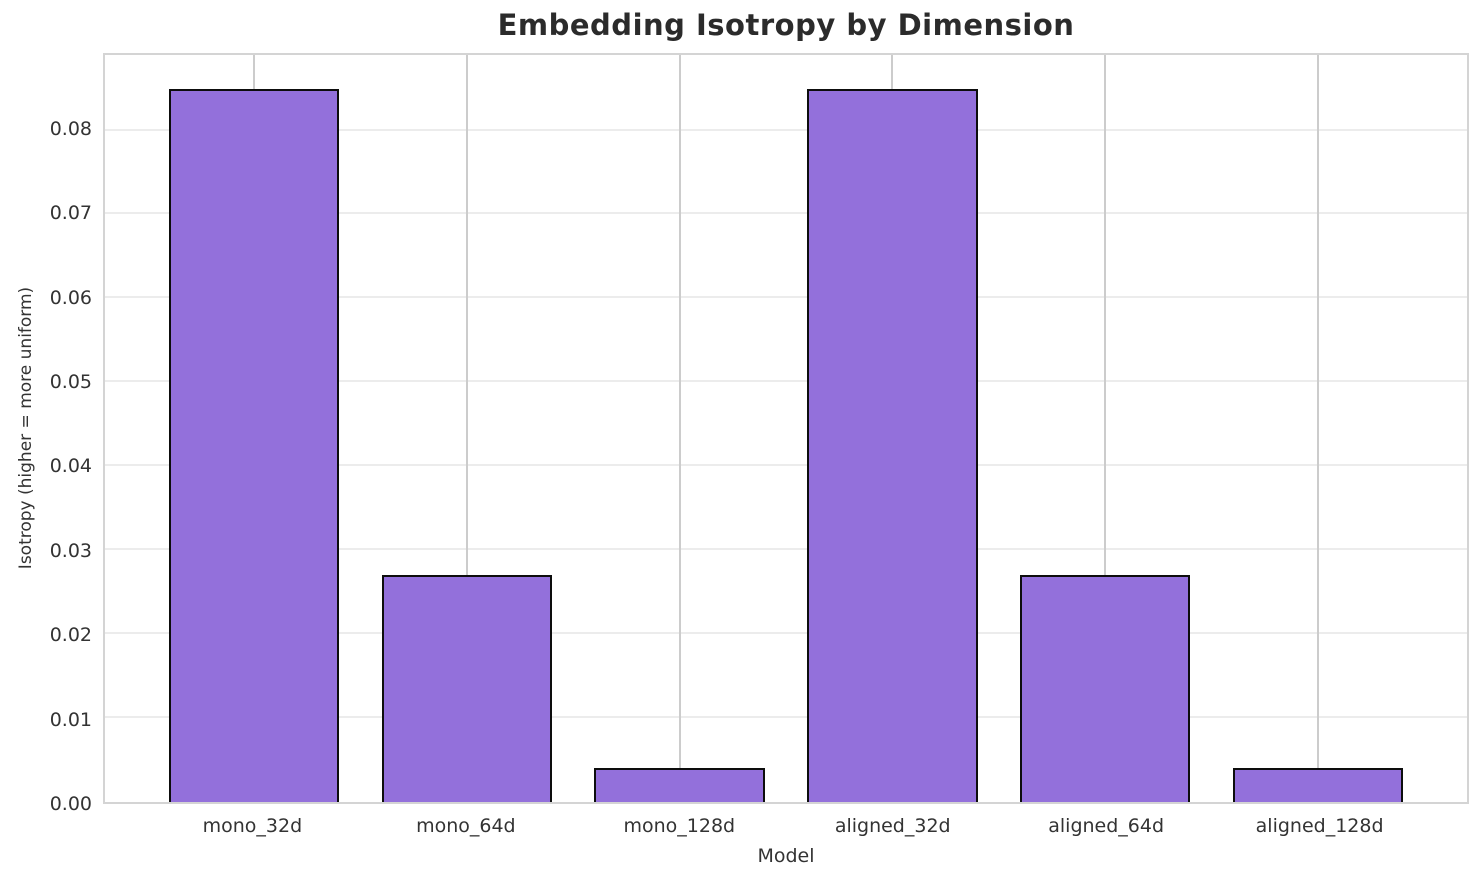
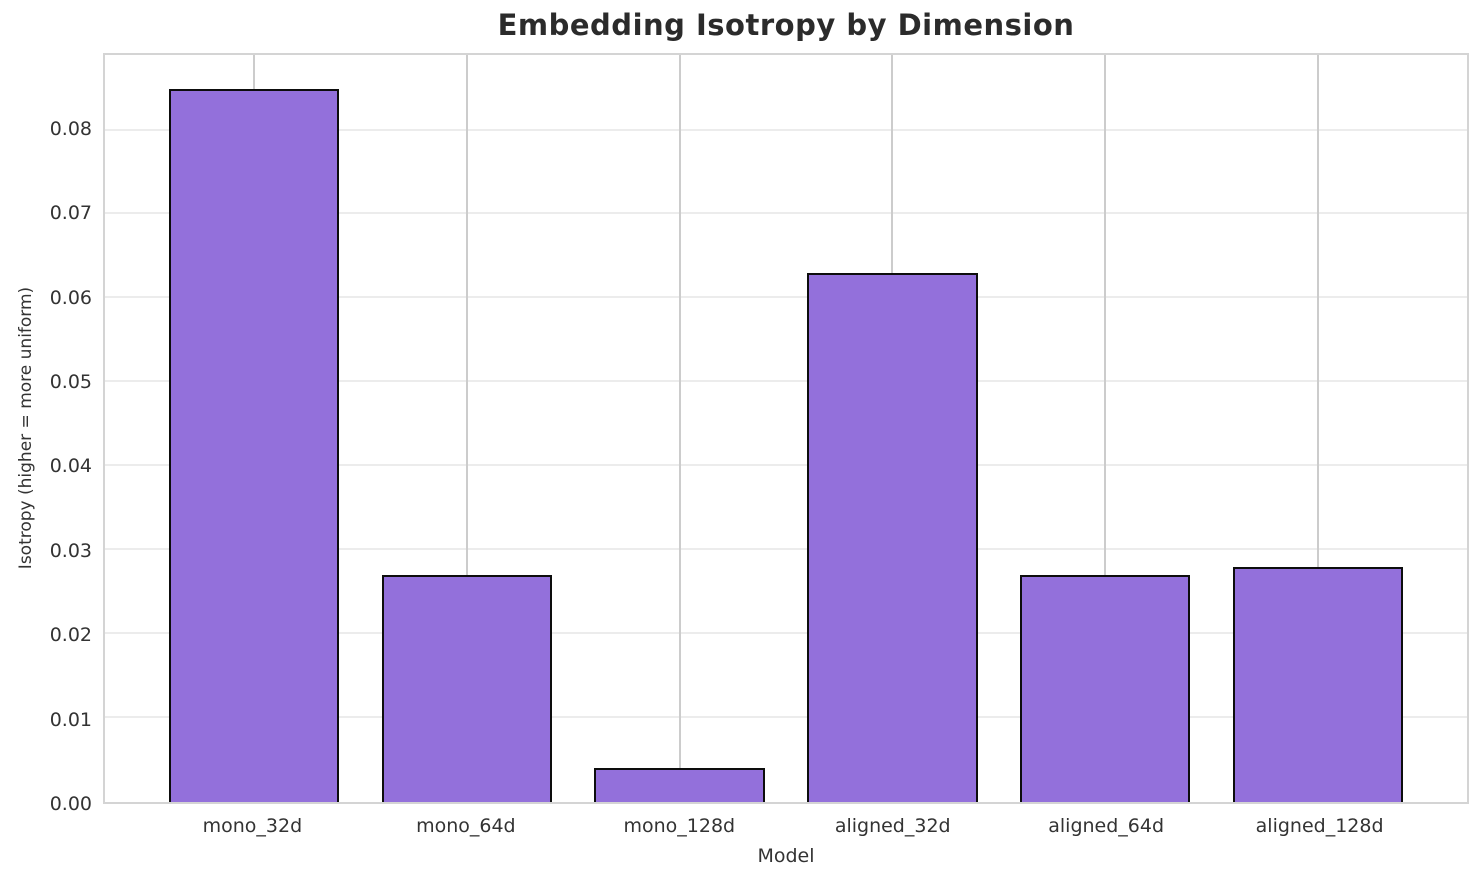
aligned_32d: 0.085 -> 0.063
aligned_128d: 0.004 -> 0.028
